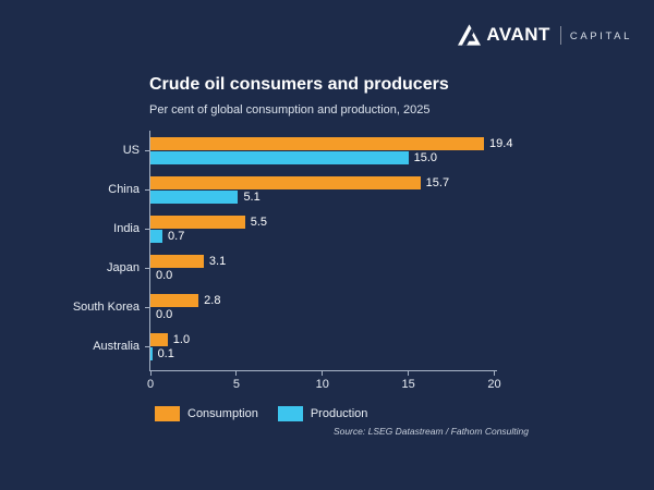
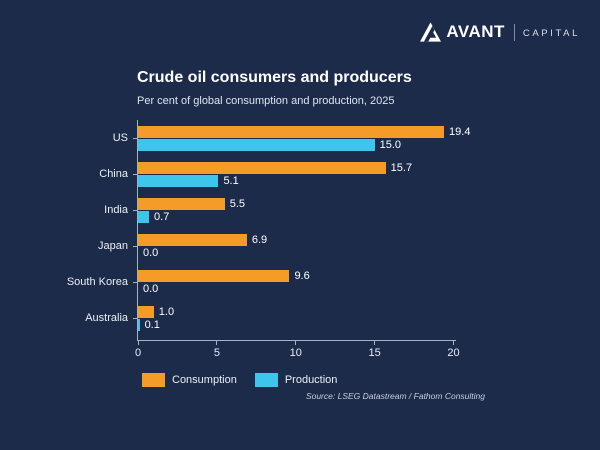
Consumption/Japan: 3.1 -> 6.9
Consumption/South Korea: 2.8 -> 9.6
